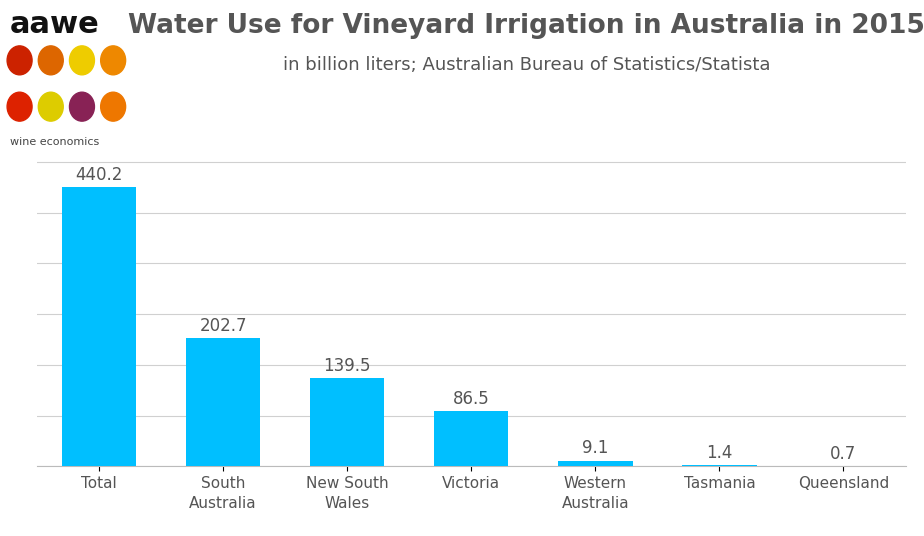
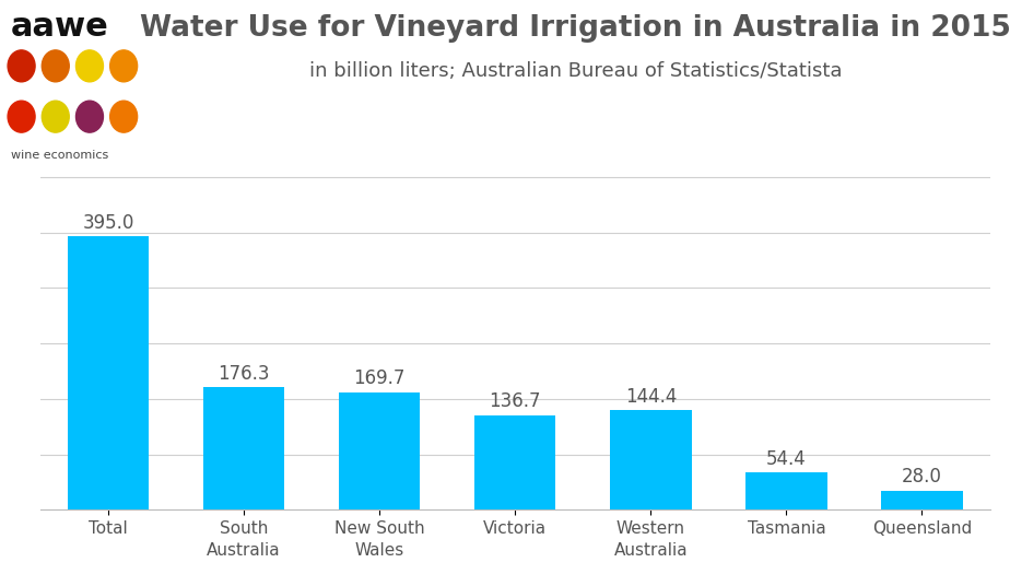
Total: 440.2 -> 395.0
South Australia: 202.7 -> 176.3
New South Wales: 139.5 -> 169.7
Victoria: 86.5 -> 136.7
Western Australia: 9.1 -> 144.4
Tasmania: 1.4 -> 54.4
Queensland: 0.7 -> 28.0
